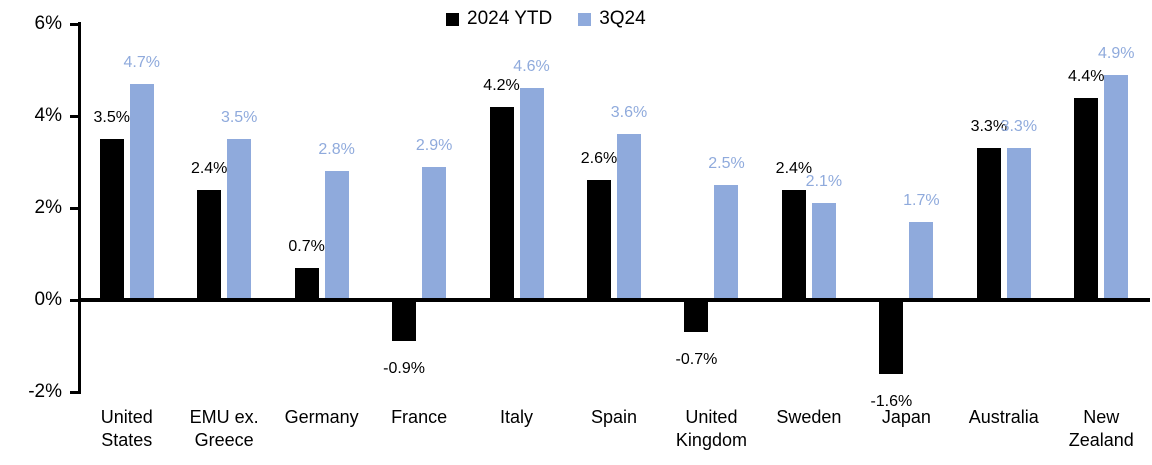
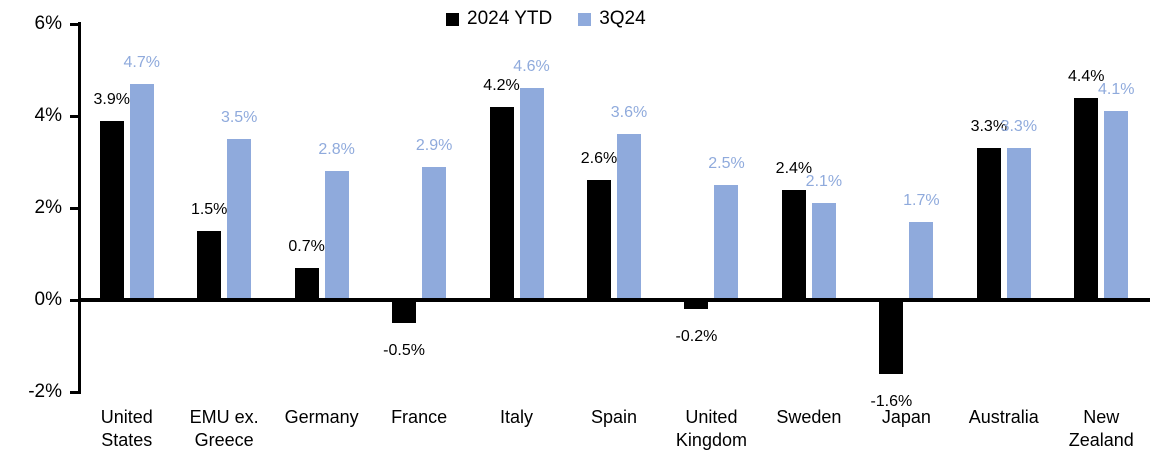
2024 YTD/United States: 3.5% -> 3.9%
2024 YTD/EMU ex. Greece: 2.4% -> 1.5%
2024 YTD/France: -0.9% -> -0.5%
2024 YTD/United Kingdom: -0.7% -> -0.2%
3Q24/New Zealand: 4.9% -> 4.1%
